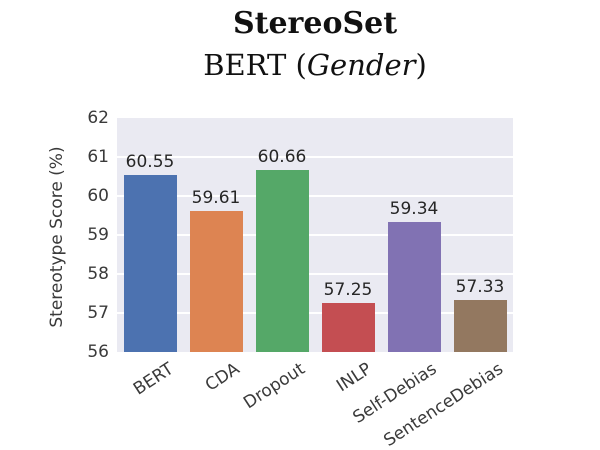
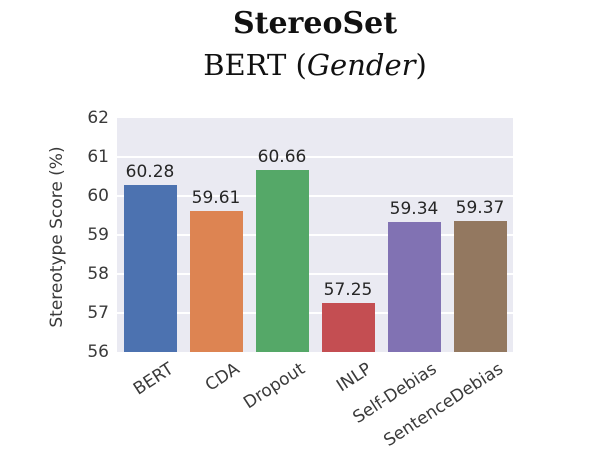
BERT: 60.55 -> 60.28
SentenceDebias: 57.33 -> 59.37
